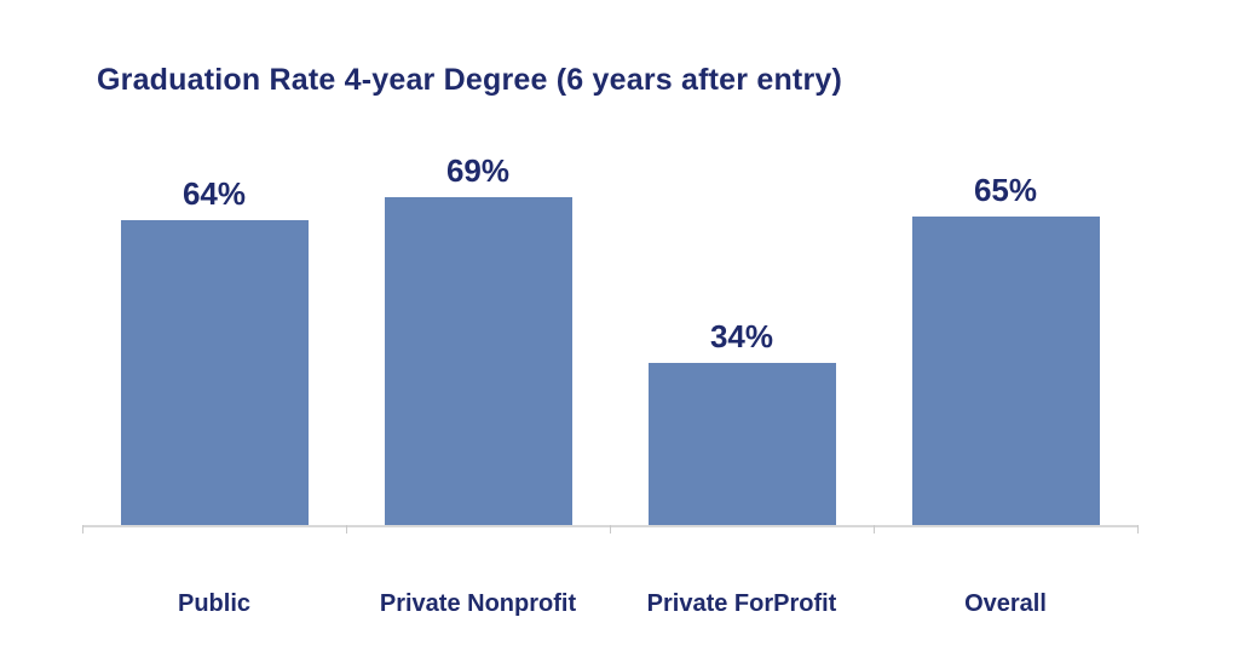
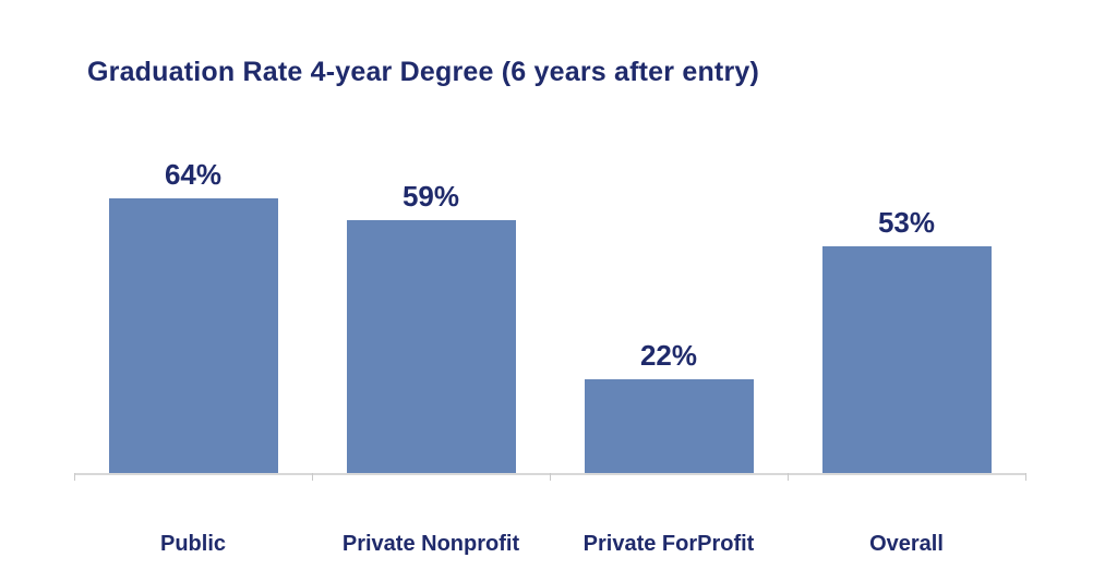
Private Nonprofit: 69% -> 59%
Private ForProfit: 34% -> 22%
Overall: 65% -> 53%
